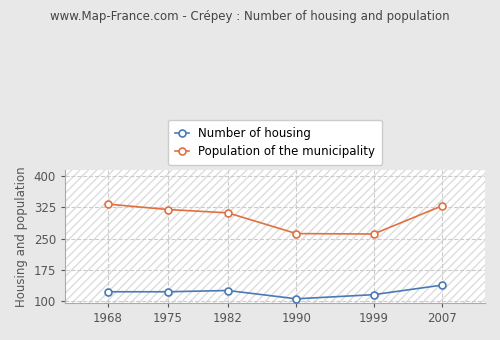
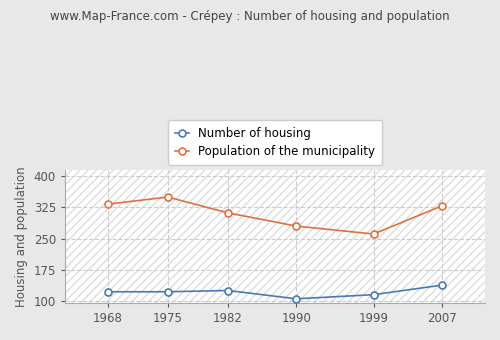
Population of the municipality/1975: 320 -> 350
Population of the municipality/1990: 262 -> 280
